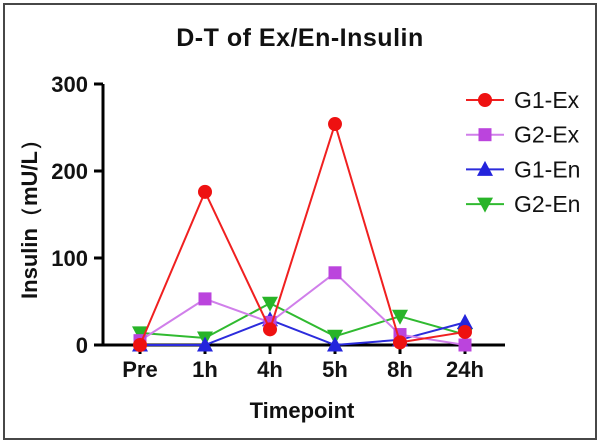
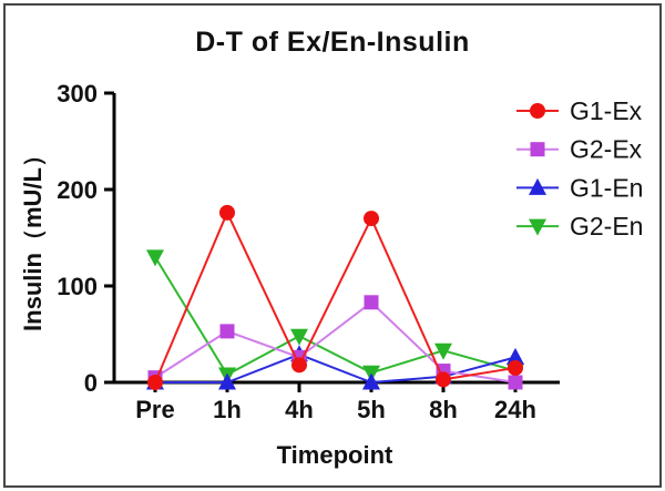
G2-En/Pre: 10 -> 130
G1-Ex/5h: 250 -> 170
